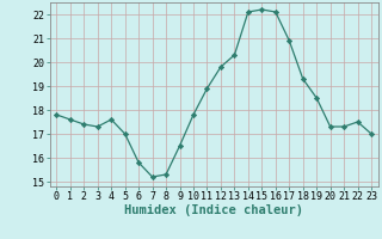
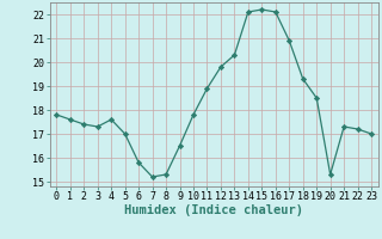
20: 17.3 -> 15.3
22: 17.5 -> 17.2
